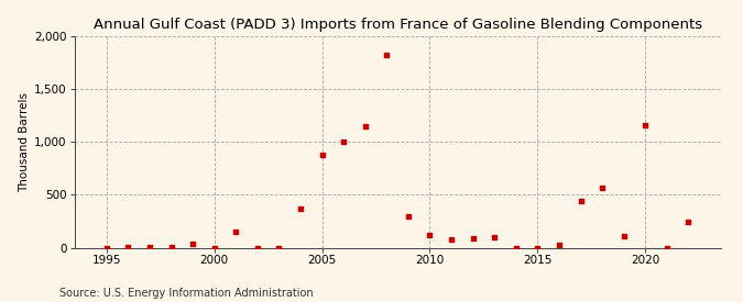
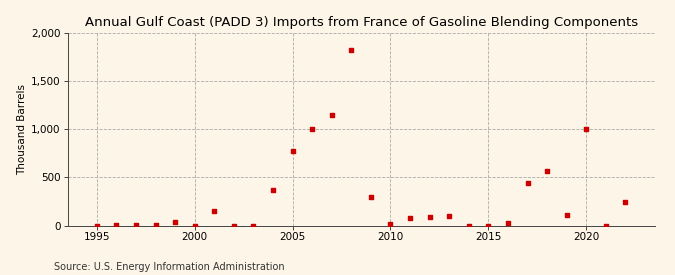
2005: 880 -> 770
2010: 120 -> 20
2020: 1,160 -> 1,000
